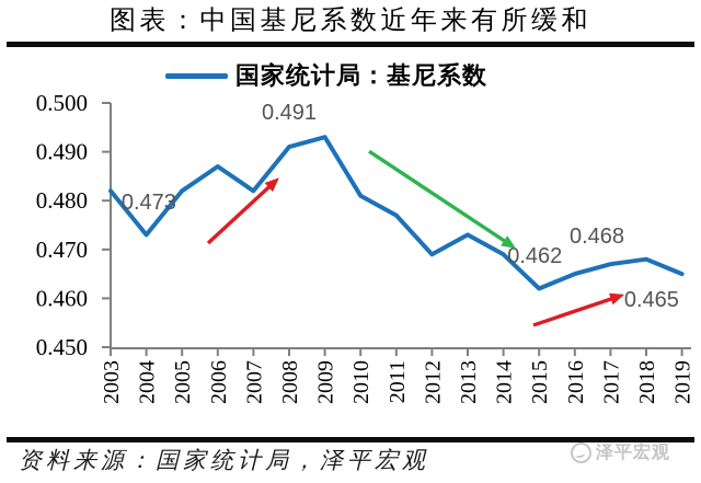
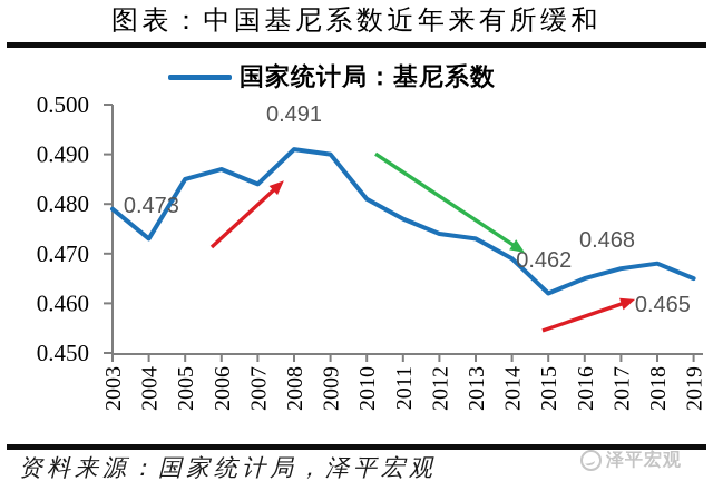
2003: 0.482 -> 0.479
2005: 0.482 -> 0.485
2007: 0.482 -> 0.484
2009: 0.493 -> 0.490
2012: 0.469 -> 0.474
